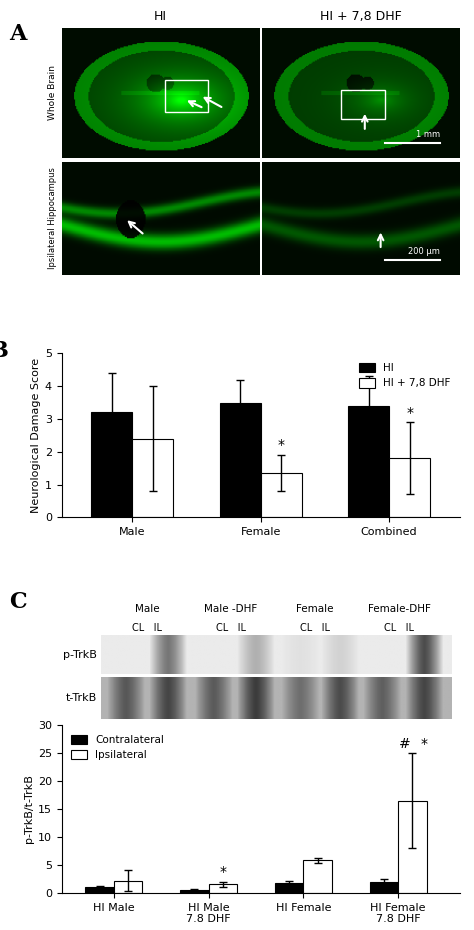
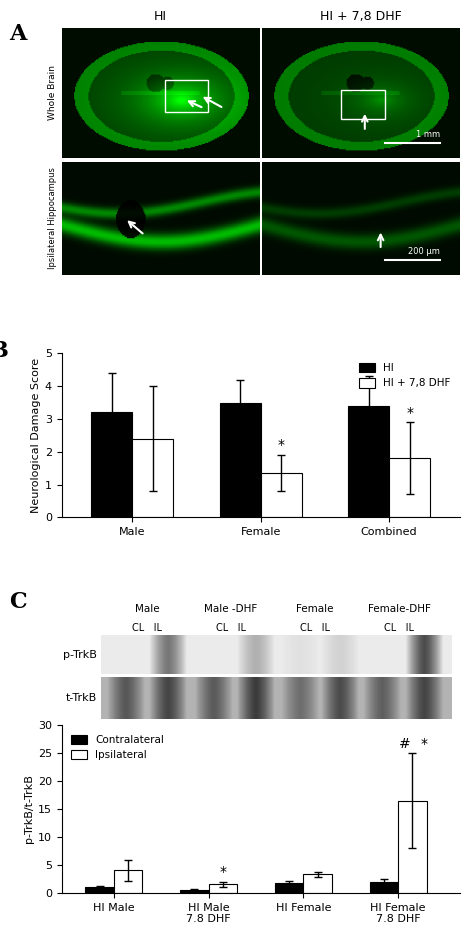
Ipsilateral/HI Male: 2.2 -> 4.0
Ipsilateral/HI Female: 5.8 -> 3.3
